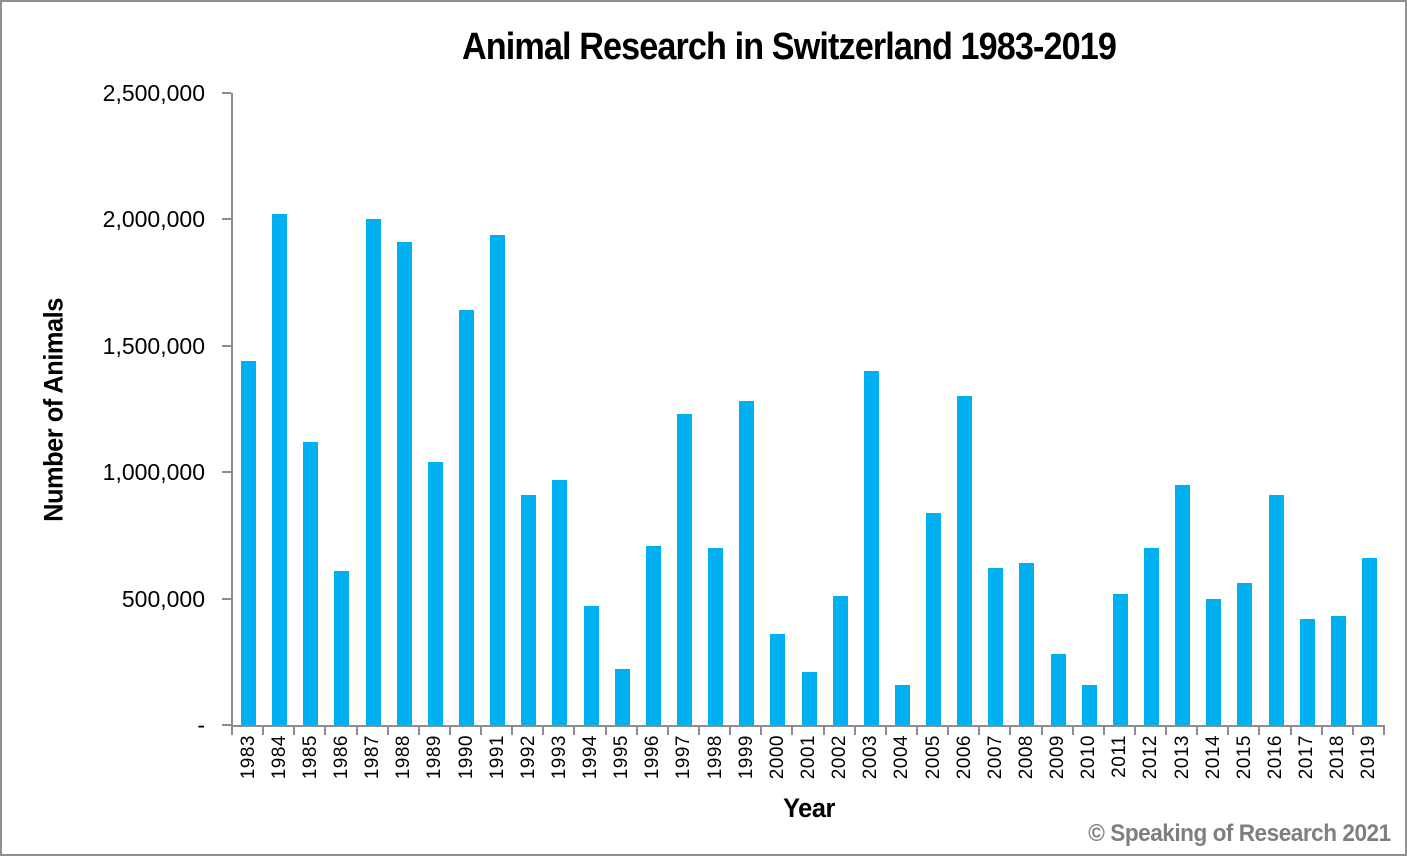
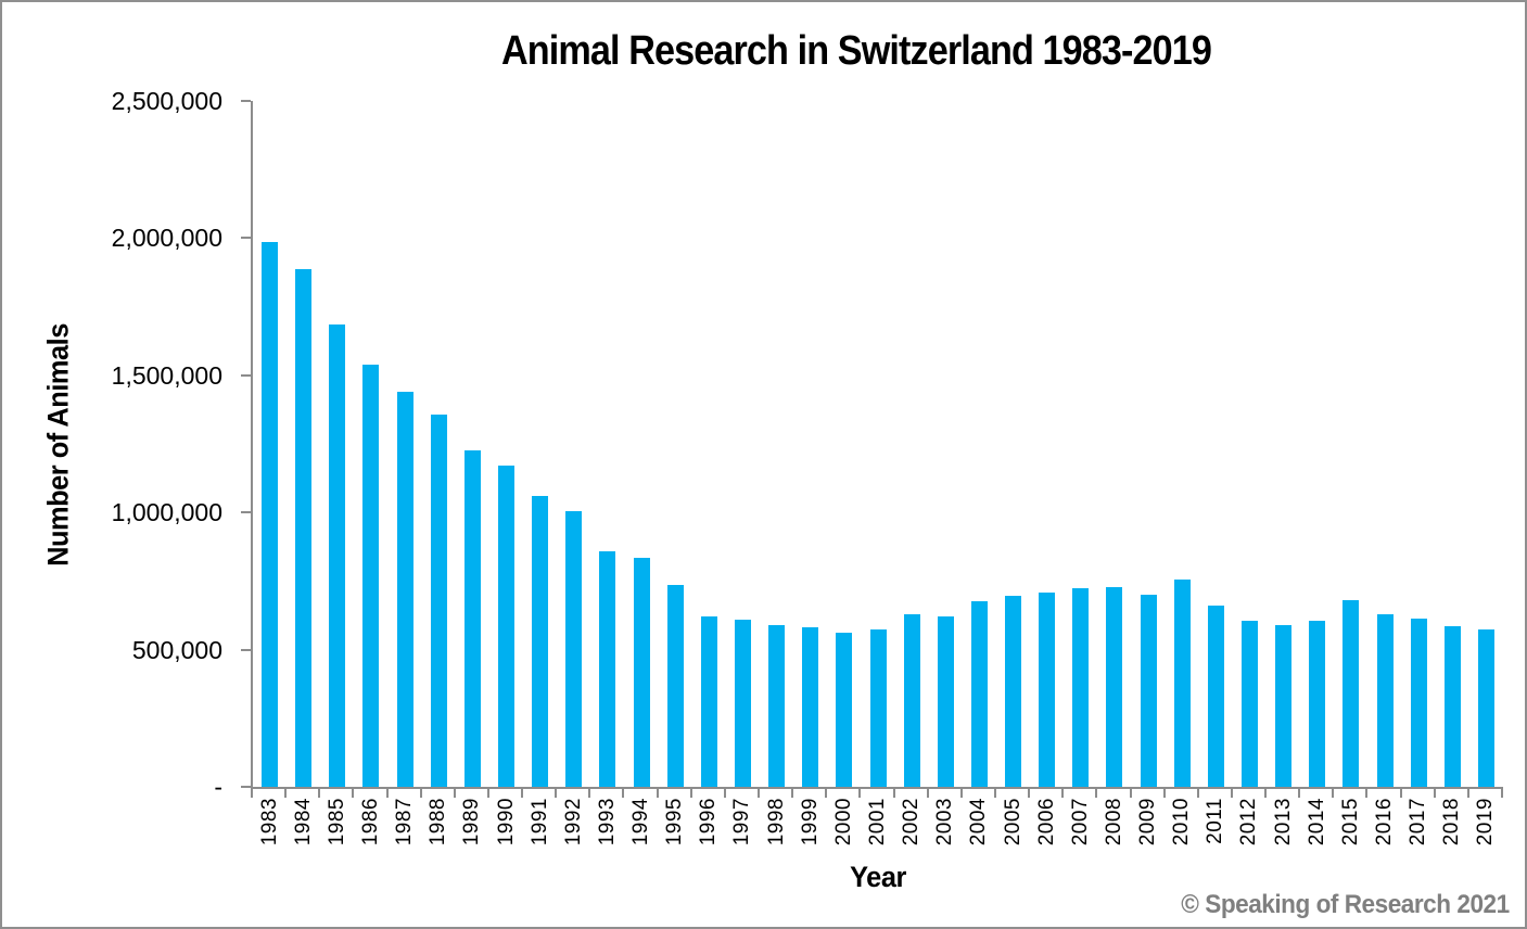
1983: 1440000 -> 1980000
1984: 2020000 -> 1880000
1985: 1120000 -> 1680000
1986: 610000 -> 1540000
1987: 2000000 -> 1440000
1988: 1910000 -> 1360000
1989: 1040000 -> 1220000
1990: 1640000 -> 1170000
1991: 1940000 -> 1060000
1992: 910000 -> 1000000
1993: 970000 -> 860000
1994: 470000 -> 840000
1995: 220000 -> 740000
1996: 710000 -> 620000
1997: 1230000 -> 610000
1998: 700000 -> 590000
1999: 1280000 -> 580000
2000: 360000 -> 560000
2001: 210000 -> 570000
2002: 510000 -> 630000
2003: 1400000 -> 620000
2004: 160000 -> 680000
2005: 840000 -> 700000
2006: 1300000 -> 710000
2007: 620000 -> 720000
2008: 640000 -> 730000
2009: 280000 -> 700000
2010: 160000 -> 760000
2011: 520000 -> 660000
2012: 700000 -> 600000
2013: 950000 -> 590000
2014: 500000 -> 600000
2015: 560000 -> 680000
2016: 910000 -> 630000
2017: 420000 -> 610000
2018: 430000 -> 590000
2019: 660000 -> 570000
